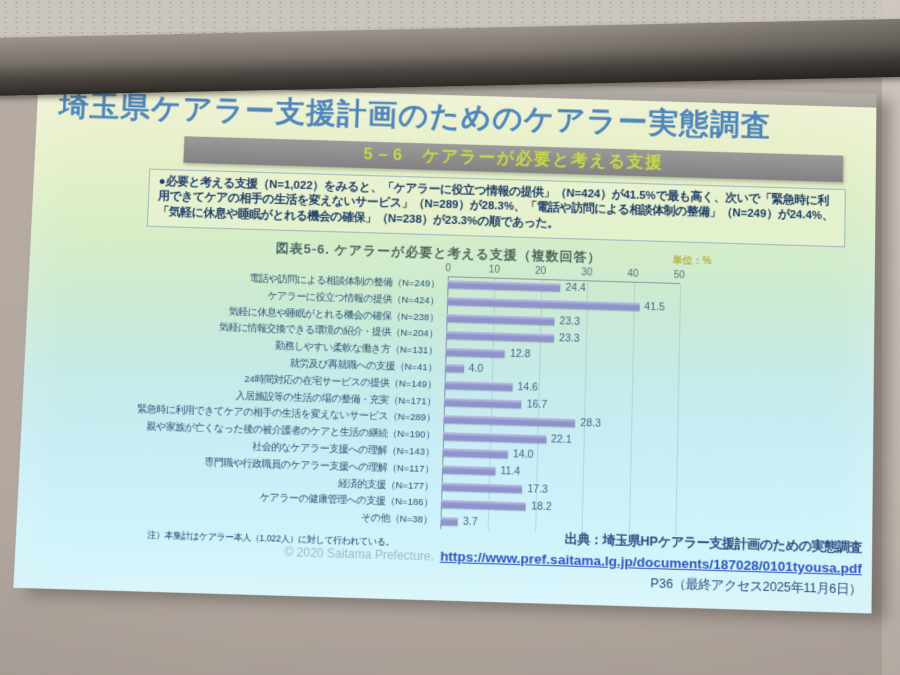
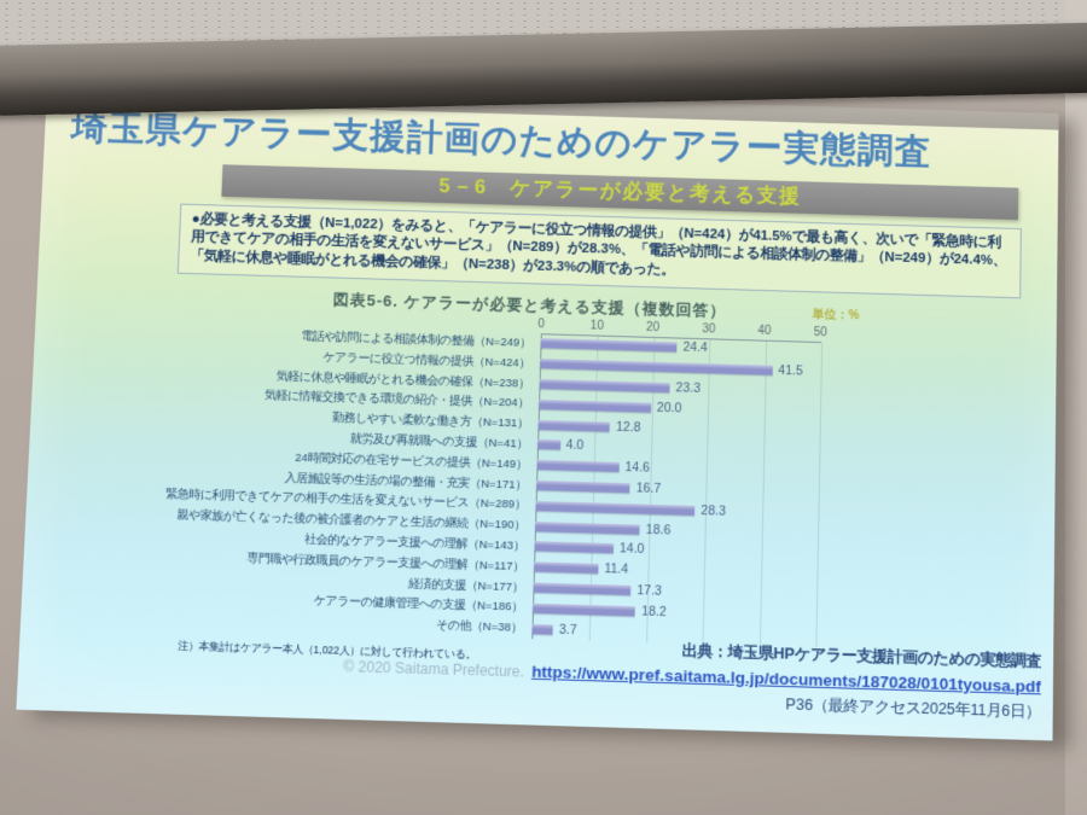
気軽に情報交換できる環境の紹介・提供（N=204）: 23.3 -> 20.0
親や家族が亡くなった後の被介護者のケアと生活の継続（N=190）: 22.1 -> 18.6
